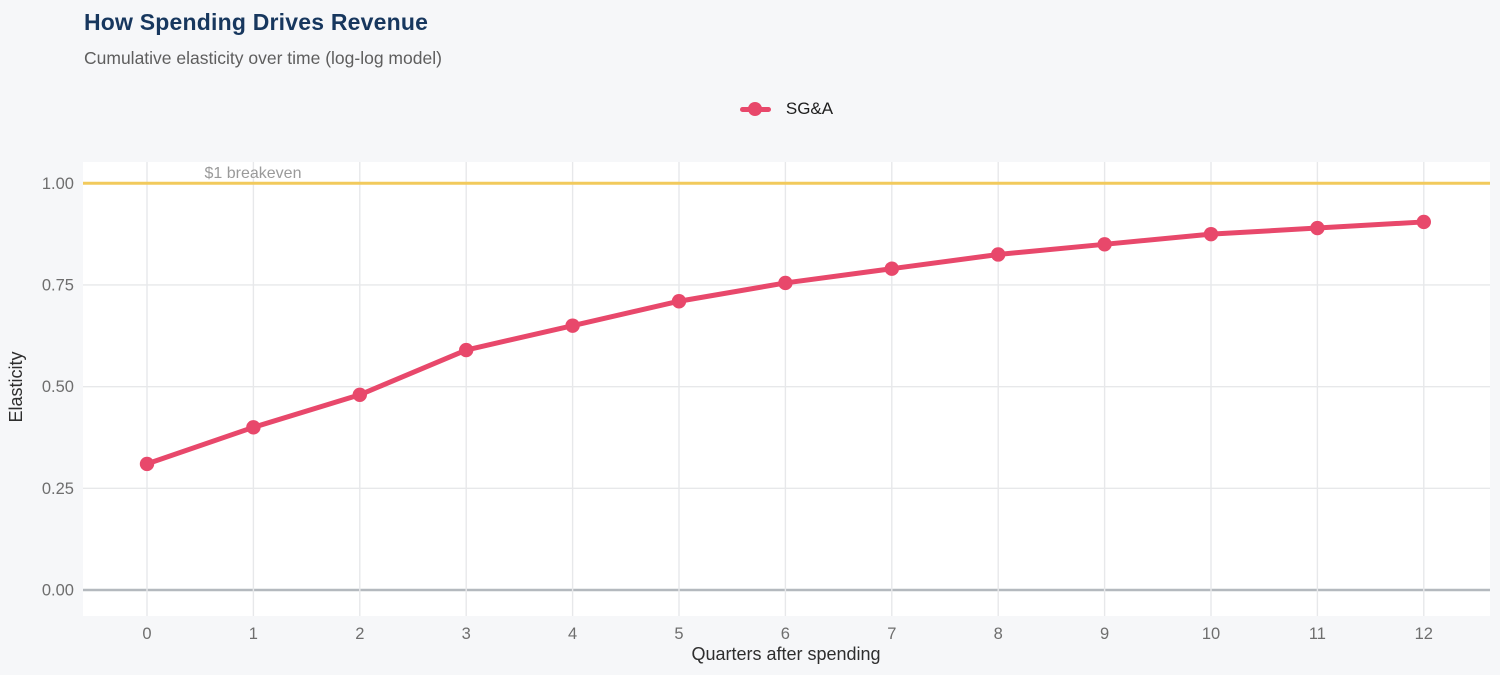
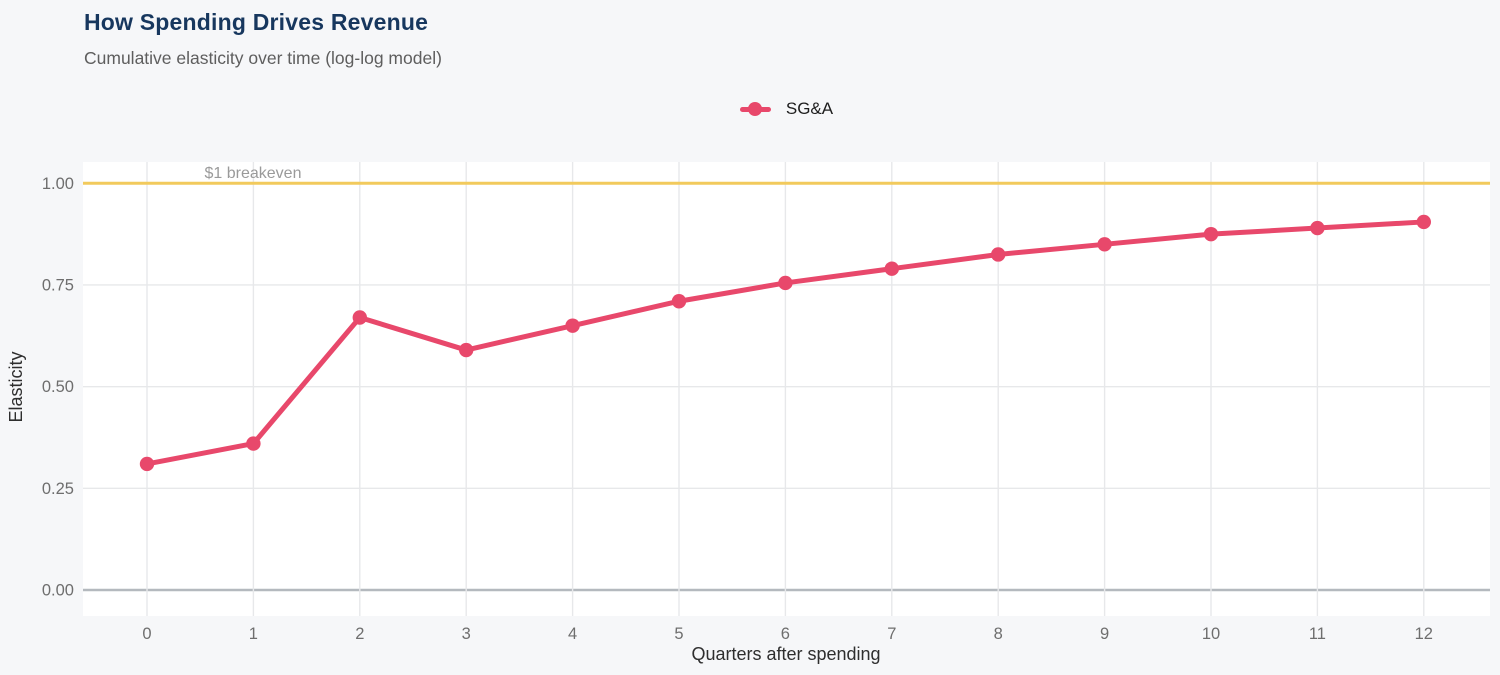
1: 0.40 -> 0.36
2: 0.48 -> 0.67
